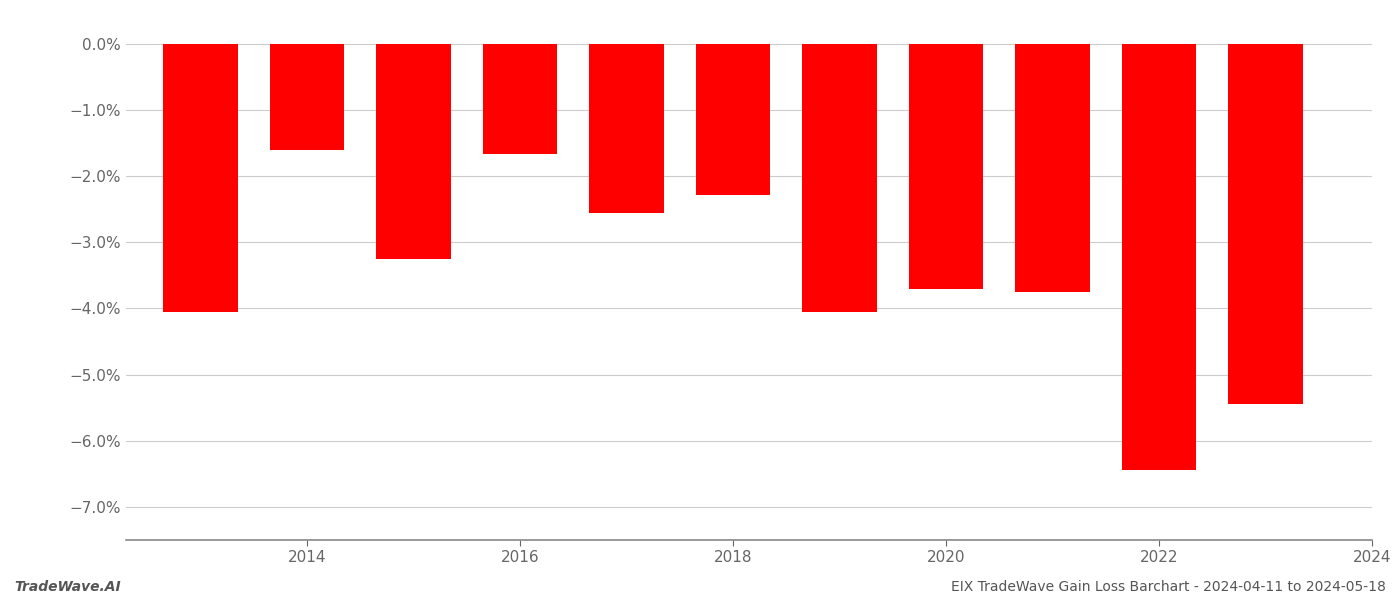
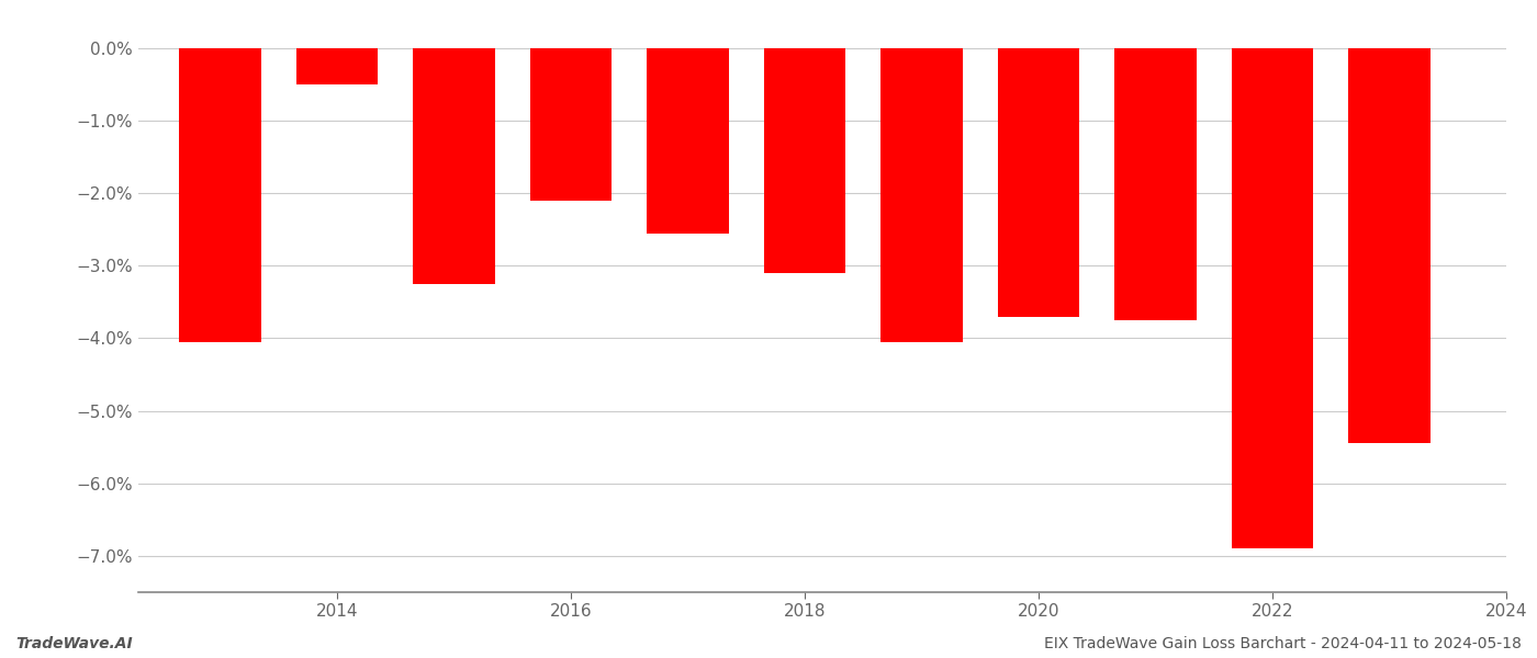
2014: -1.60% -> -0.50%
2016: -1.66% -> -2.10%
2018: -2.28% -> -3.10%
2022: -6.44% -> -6.90%
